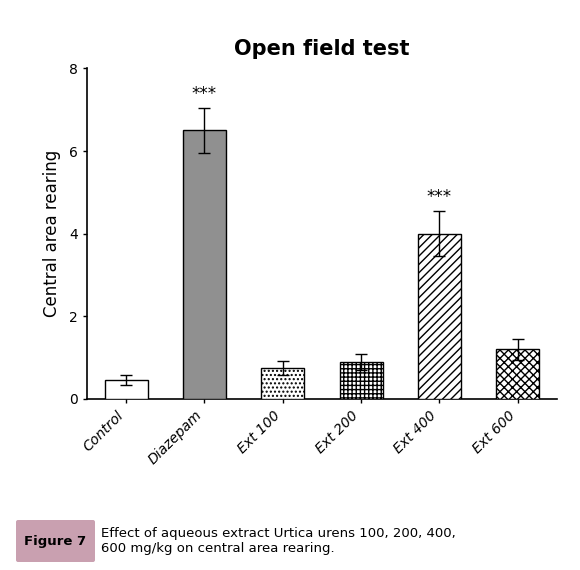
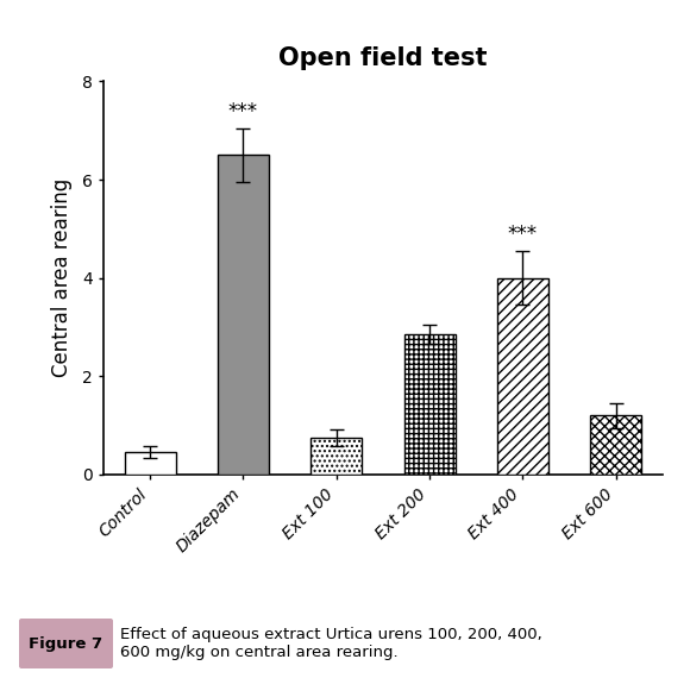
Ext 200: 0.90 -> 2.85
